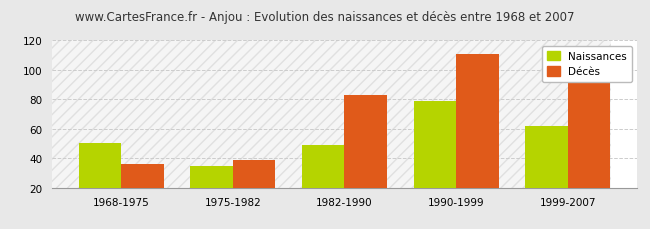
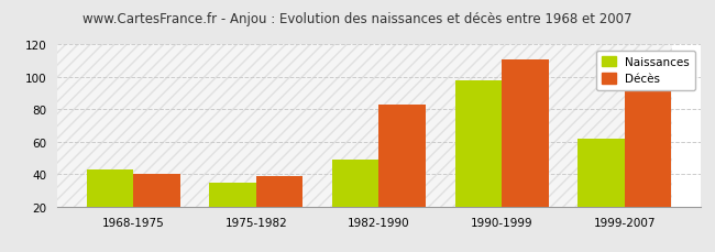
Naissances/1968-1975: 50 -> 43
Décès/1968-1975: 36 -> 40
Naissances/1990-1999: 79 -> 98
